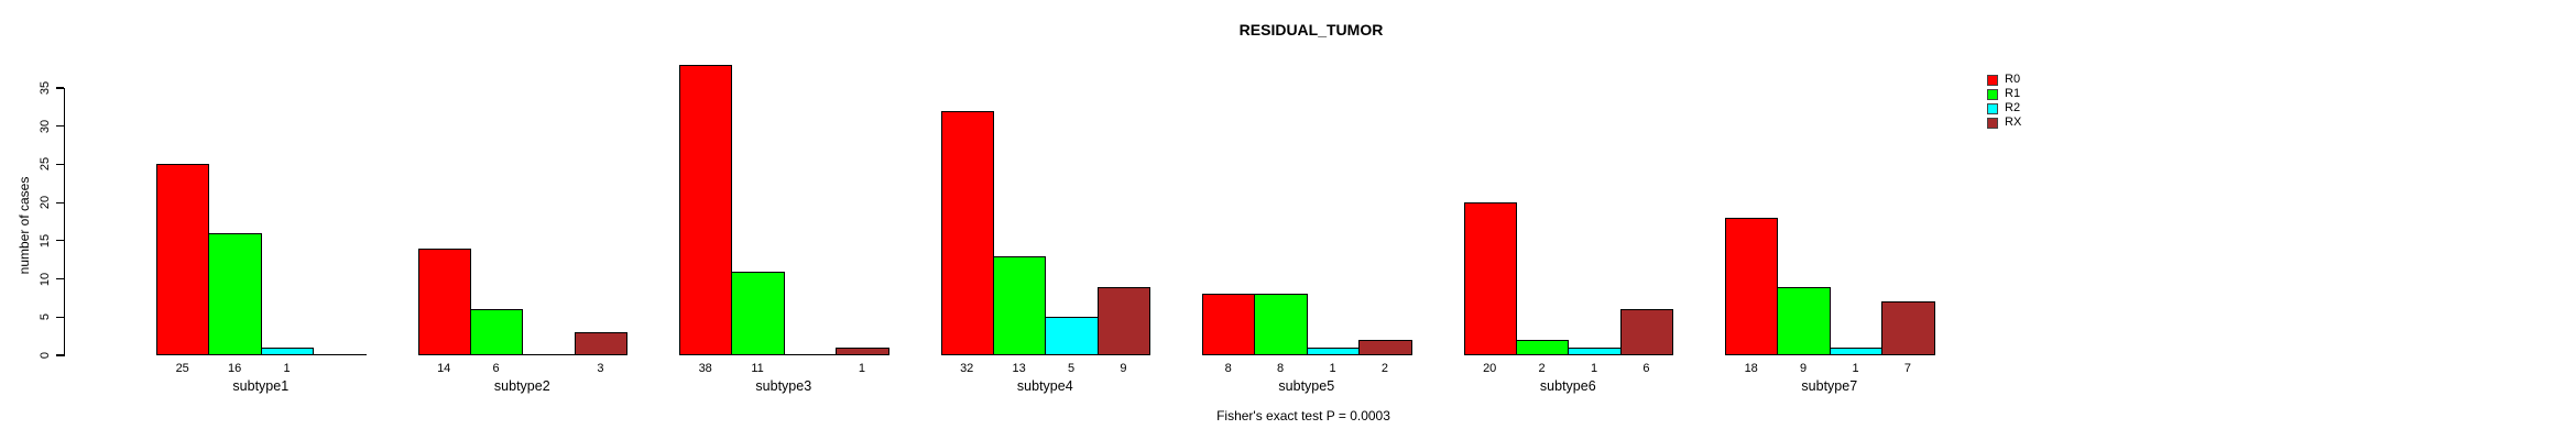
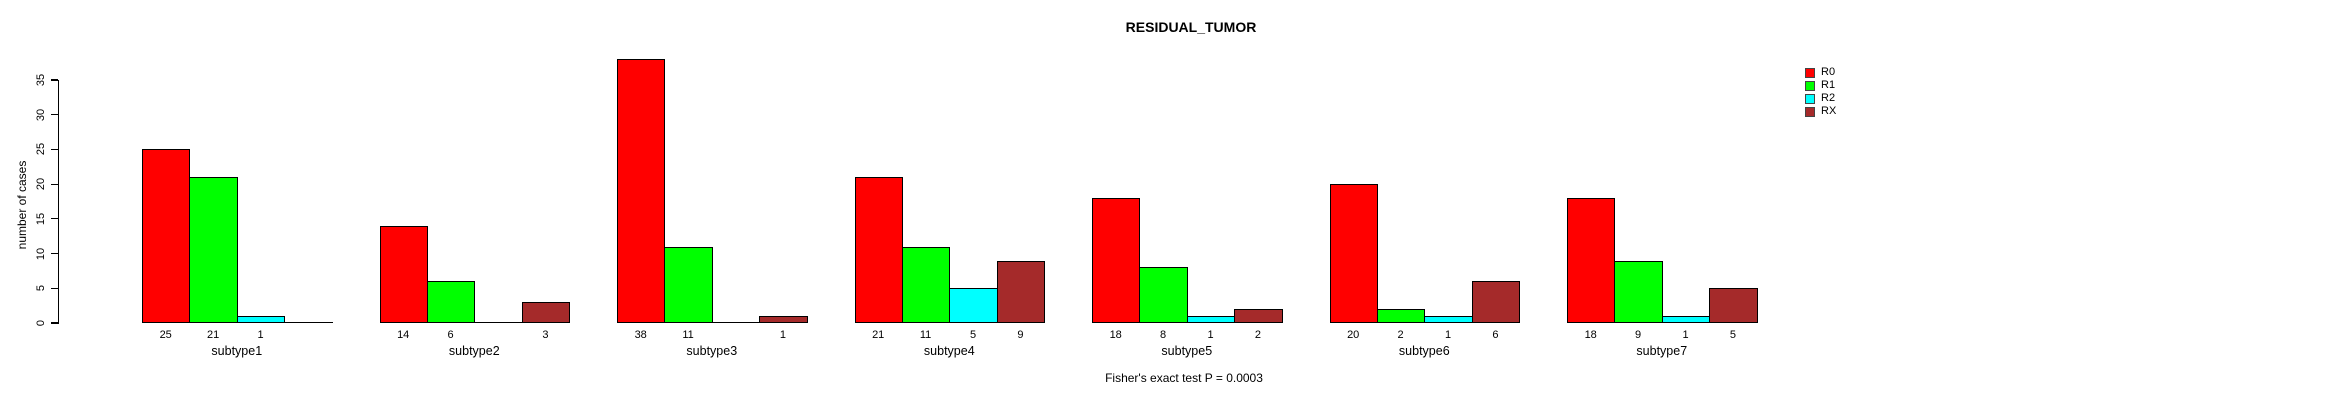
R1/subtype1: 16 -> 21
R0/subtype4: 32 -> 21
R1/subtype4: 13 -> 11
R0/subtype5: 8 -> 18
RX/subtype7: 7 -> 5
